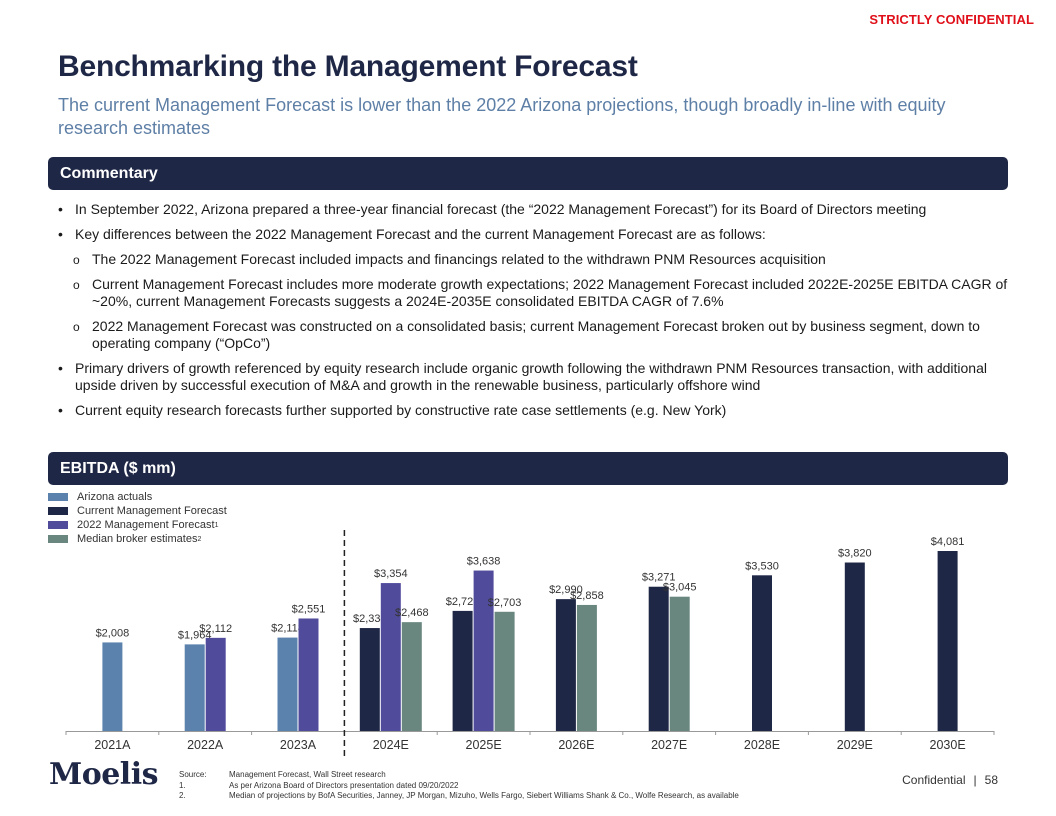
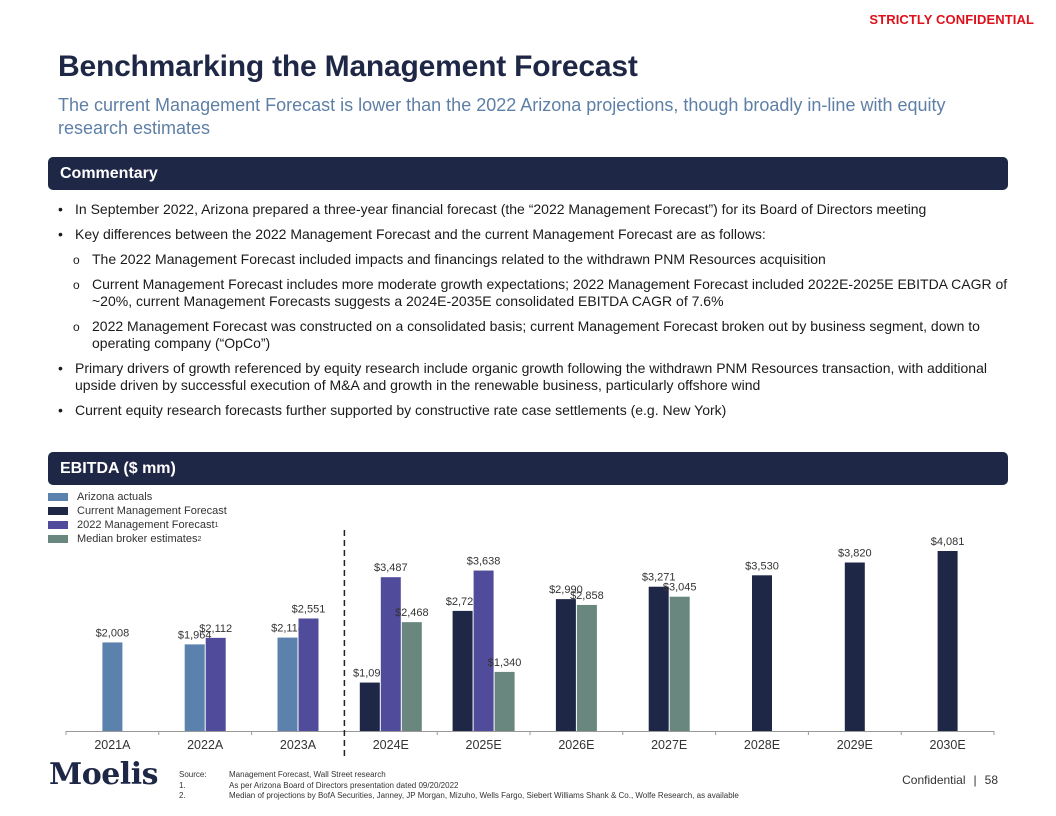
Current Management Forecast/2024E: $2,334 -> $1,098
2022 Management Forecast/2024E: $3,354 -> $3,487
Median broker estimates/2025E: $2,703 -> $1,340
